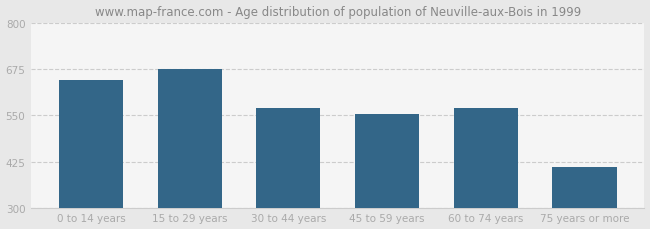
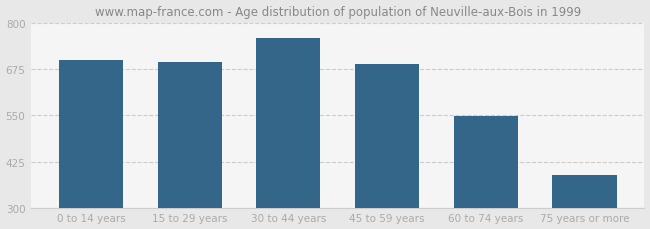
0 to 14 years: 645 -> 700
15 to 29 years: 675 -> 693
30 to 44 years: 570 -> 760
45 to 59 years: 555 -> 690
60 to 74 years: 570 -> 547
75 years or more: 410 -> 388
